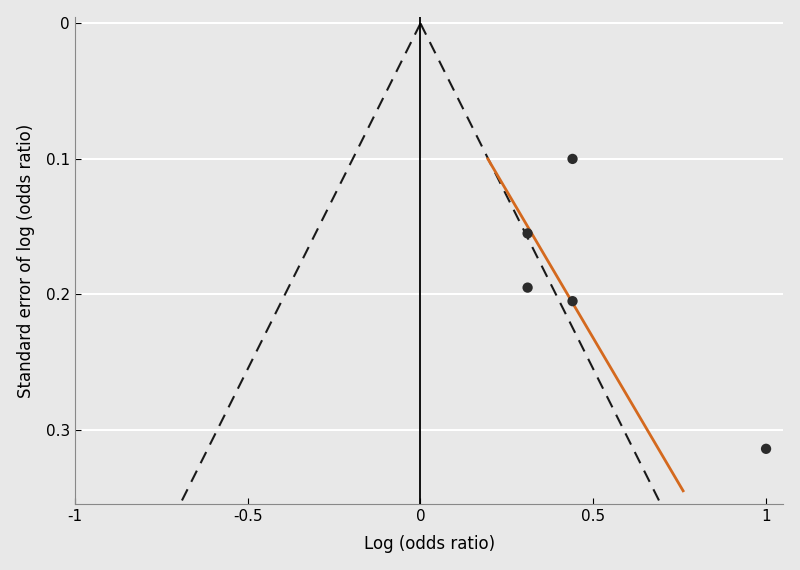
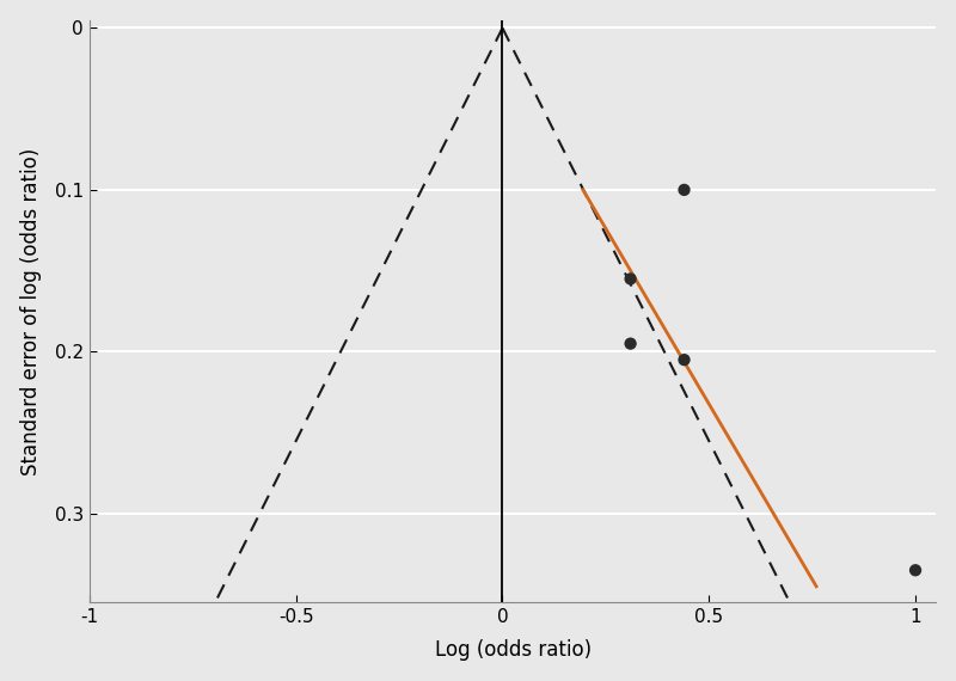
1: 0.314 -> 0.335
